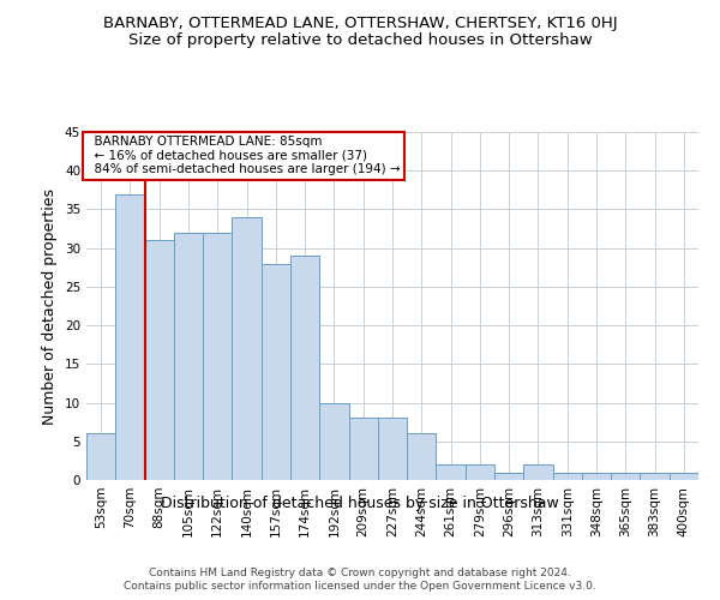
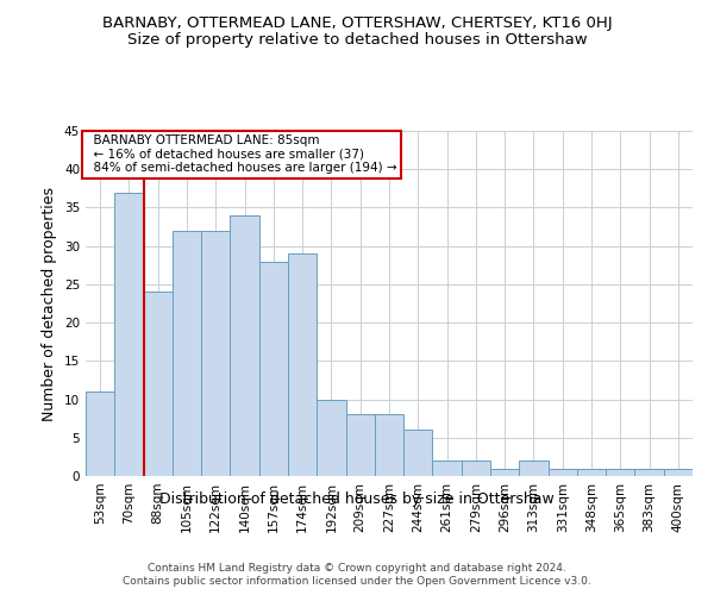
53sqm: 6 -> 11
88sqm: 31 -> 24
